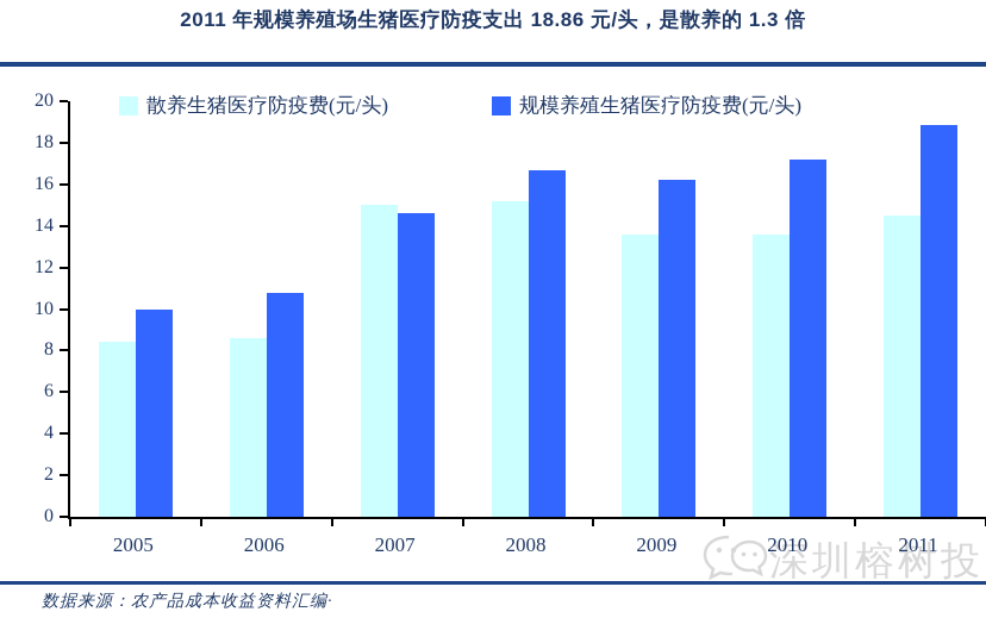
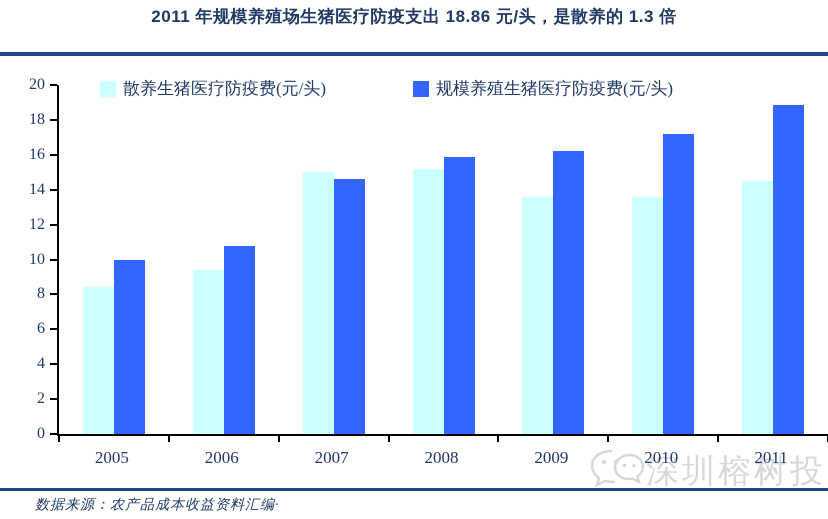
散养生猪医疗防疫费(元/头)/2006: 8.6 -> 9.4
规模养殖生猪医疗防疫费(元/头)/2008: 16.7 -> 15.9
